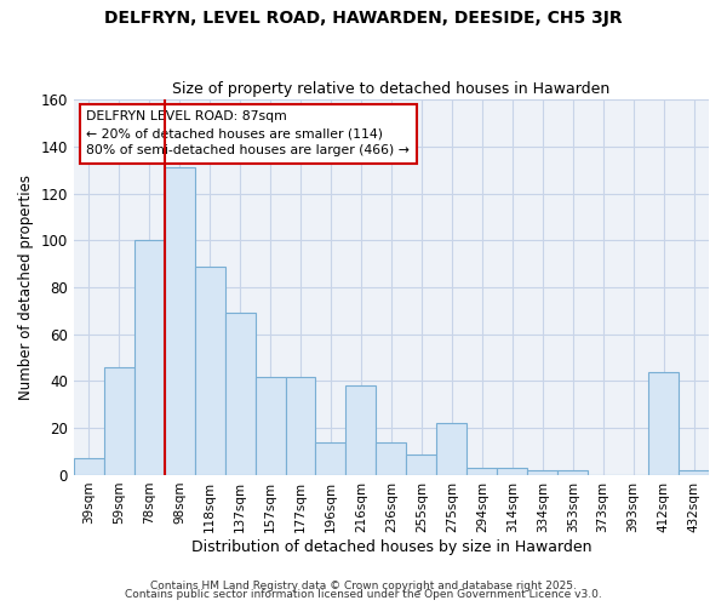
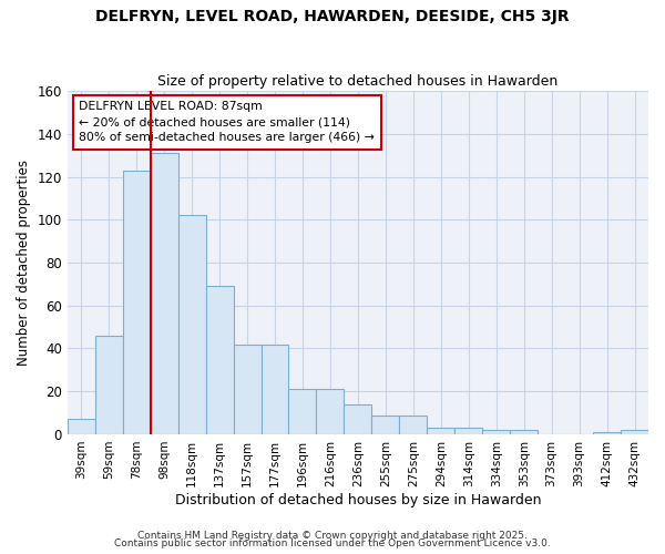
78sqm: 100 -> 123
118sqm: 89 -> 102
196sqm: 14 -> 21
216sqm: 38 -> 21
275sqm: 22 -> 9
412sqm: 44 -> 1
